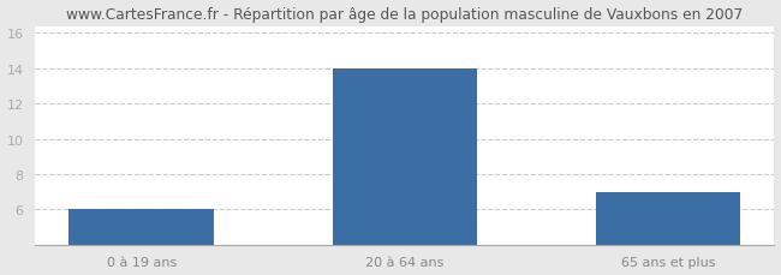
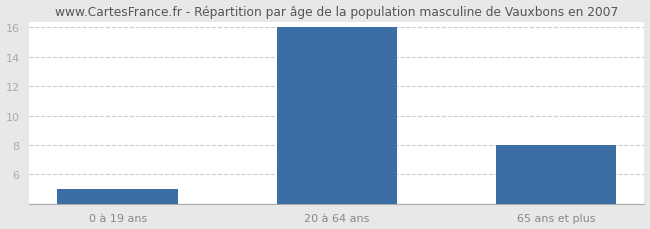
0 à 19 ans: 6 -> 5
20 à 64 ans: 14 -> 16
65 ans et plus: 7 -> 8
